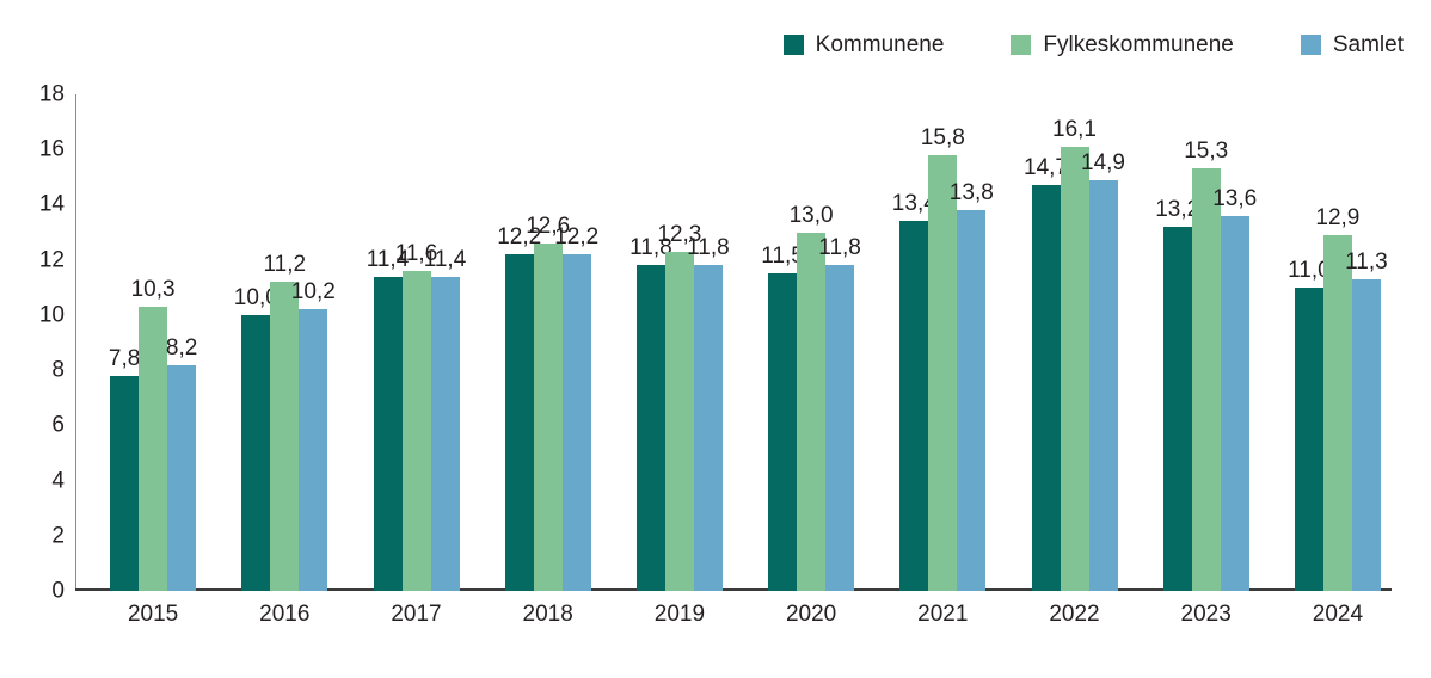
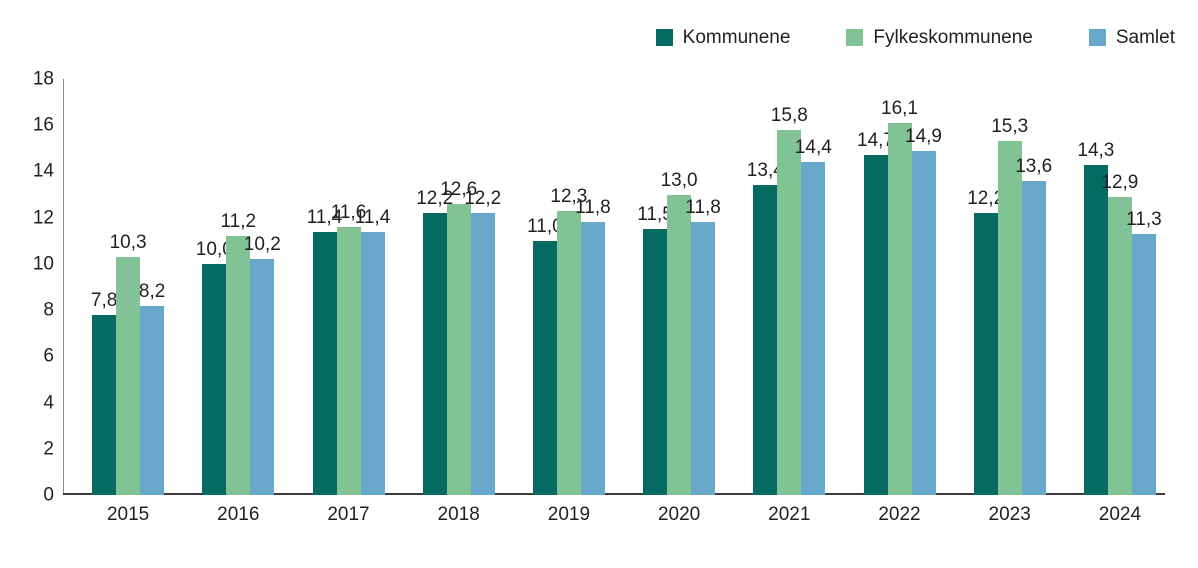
Kommunene/2019: 11,8 -> 11,0
Samlet/2021: 13,8 -> 14,4
Kommunene/2023: 13,2 -> 12,2
Kommunene/2024: 11,0 -> 14,3
